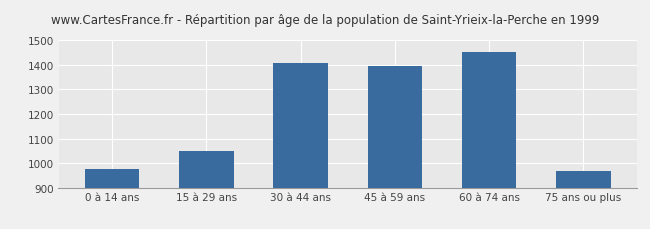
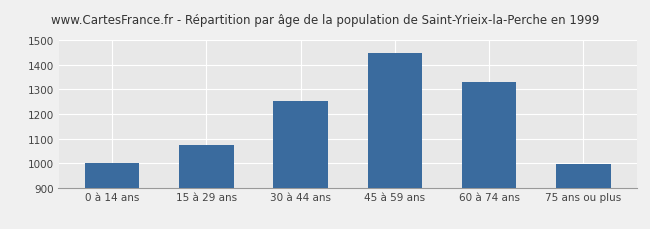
0 à 14 ans: 975 -> 1000
15 à 29 ans: 1050 -> 1075
30 à 44 ans: 1408 -> 1255
45 à 59 ans: 1397 -> 1450
60 à 74 ans: 1453 -> 1330
75 ans ou plus: 968 -> 995
